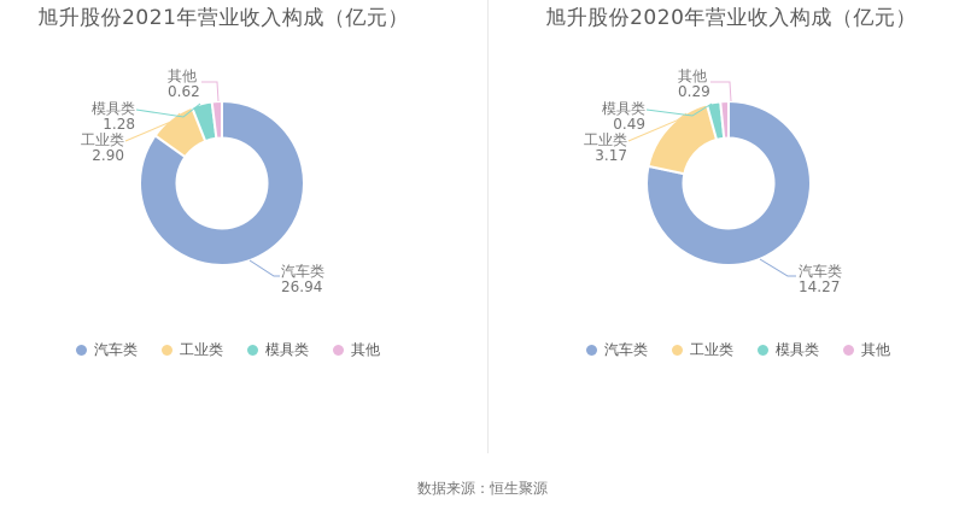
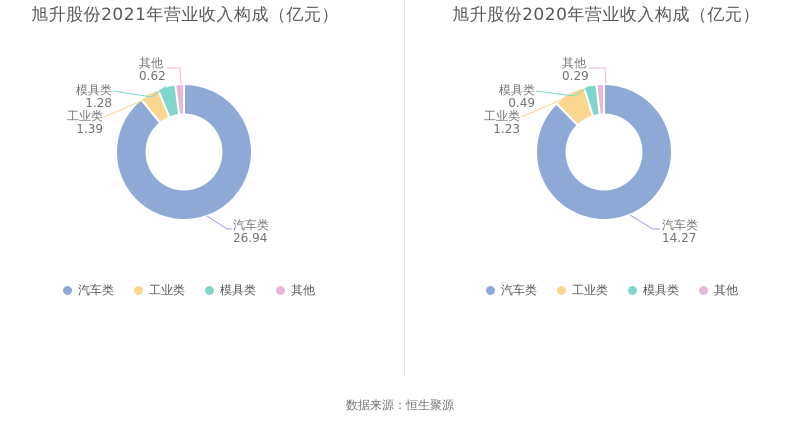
旭升股份2021年营业收入构成（亿元）/工业类: 2.90 -> 1.39
旭升股份2020年营业收入构成（亿元）/工业类: 3.17 -> 1.23
